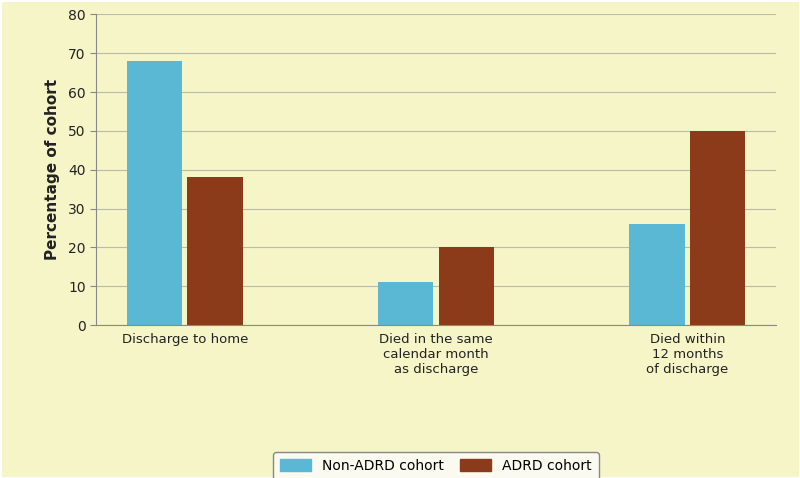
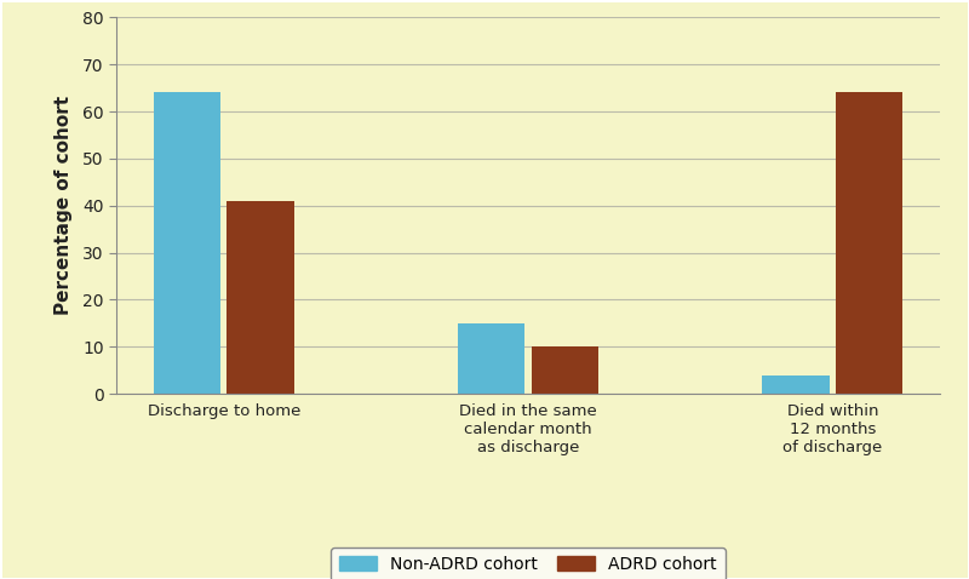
Non-ADRD cohort/Discharge to home: 68 -> 64
ADRD cohort/Discharge to home: 38 -> 41
Non-ADRD cohort/Died in the same calendar month as discharge: 11 -> 15
ADRD cohort/Died in the same calendar month as discharge: 20 -> 10
Non-ADRD cohort/Died within 12 months of discharge: 26 -> 4
ADRD cohort/Died within 12 months of discharge: 50 -> 64
